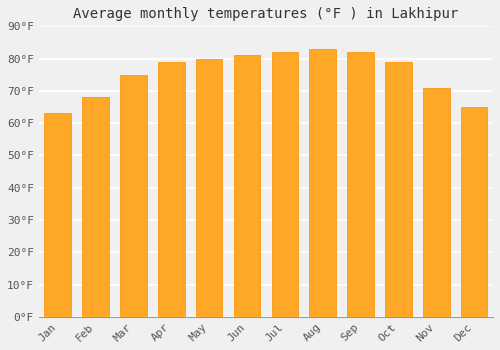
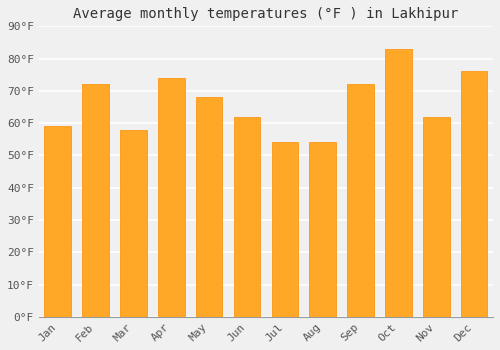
Jan: 63°F -> 59°F
Feb: 68°F -> 72°F
Mar: 75°F -> 58°F
Apr: 79°F -> 74°F
May: 80°F -> 68°F
Jun: 81°F -> 62°F
Jul: 82°F -> 54°F
Aug: 83°F -> 54°F
Sep: 82°F -> 72°F
Oct: 79°F -> 83°F
Nov: 71°F -> 62°F
Dec: 65°F -> 76°F
